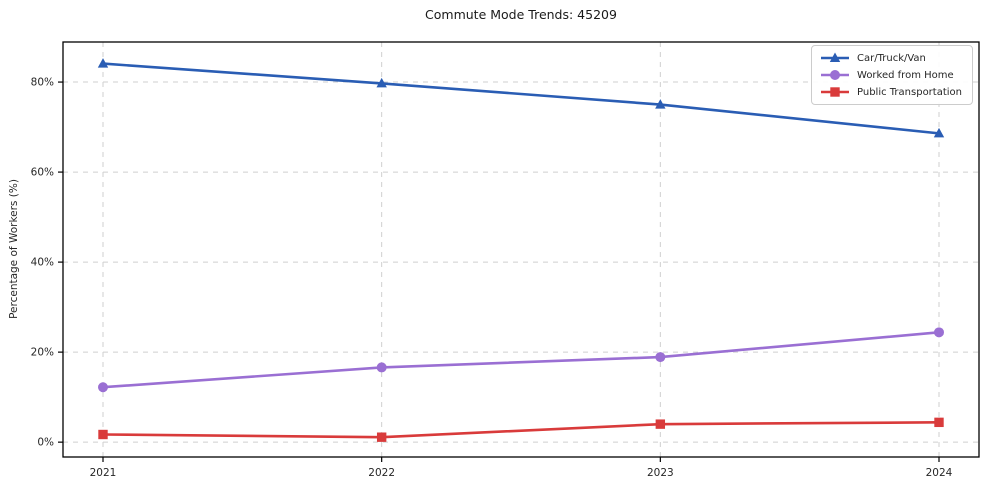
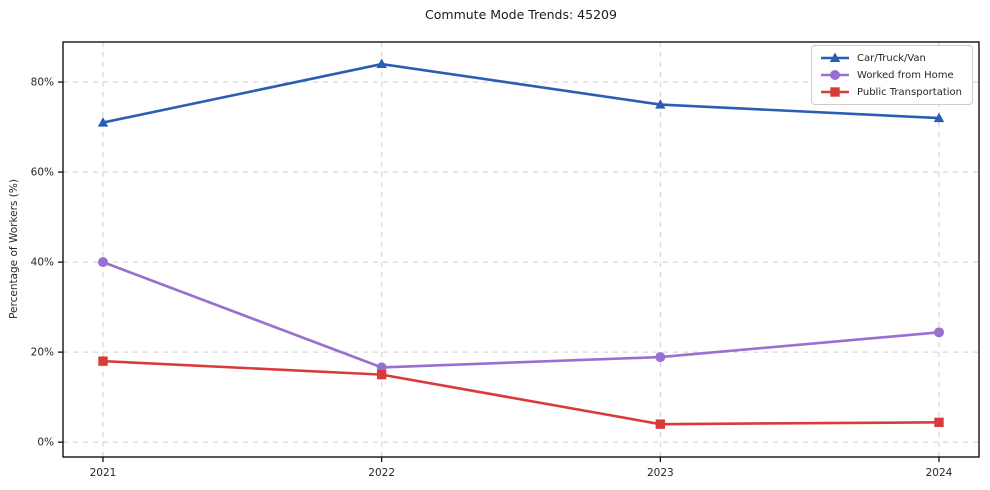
Car/Truck/Van/2021: 84% -> 71%
Worked from Home/2021: 12% -> 40%
Public Transportation/2021: 2% -> 18%
Car/Truck/Van/2022: 80% -> 84%
Public Transportation/2022: 1% -> 15%
Car/Truck/Van/2024: 69% -> 72%
